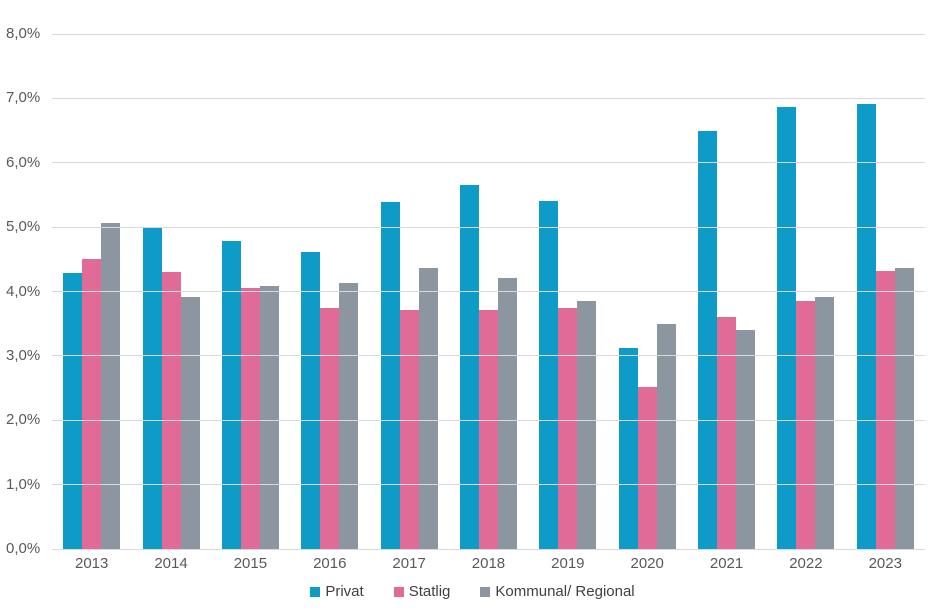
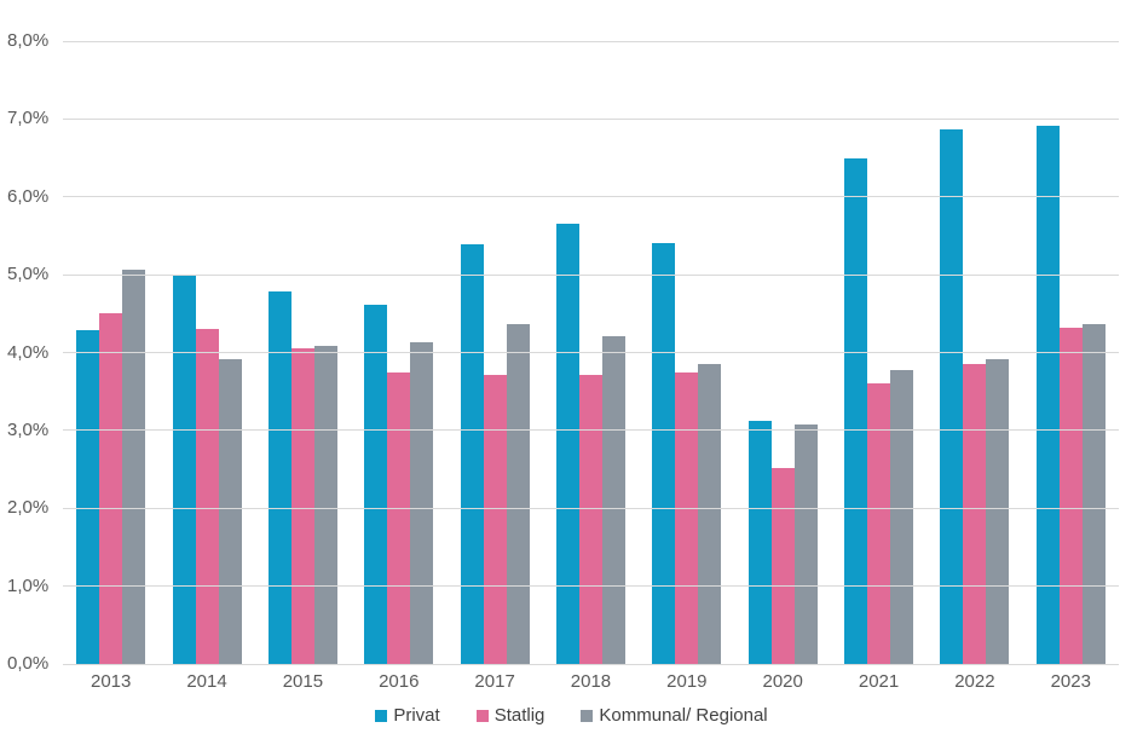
Kommunal/ Regional/2020: 3,5% -> 3,1%
Kommunal/ Regional/2021: 3,4% -> 3,8%
